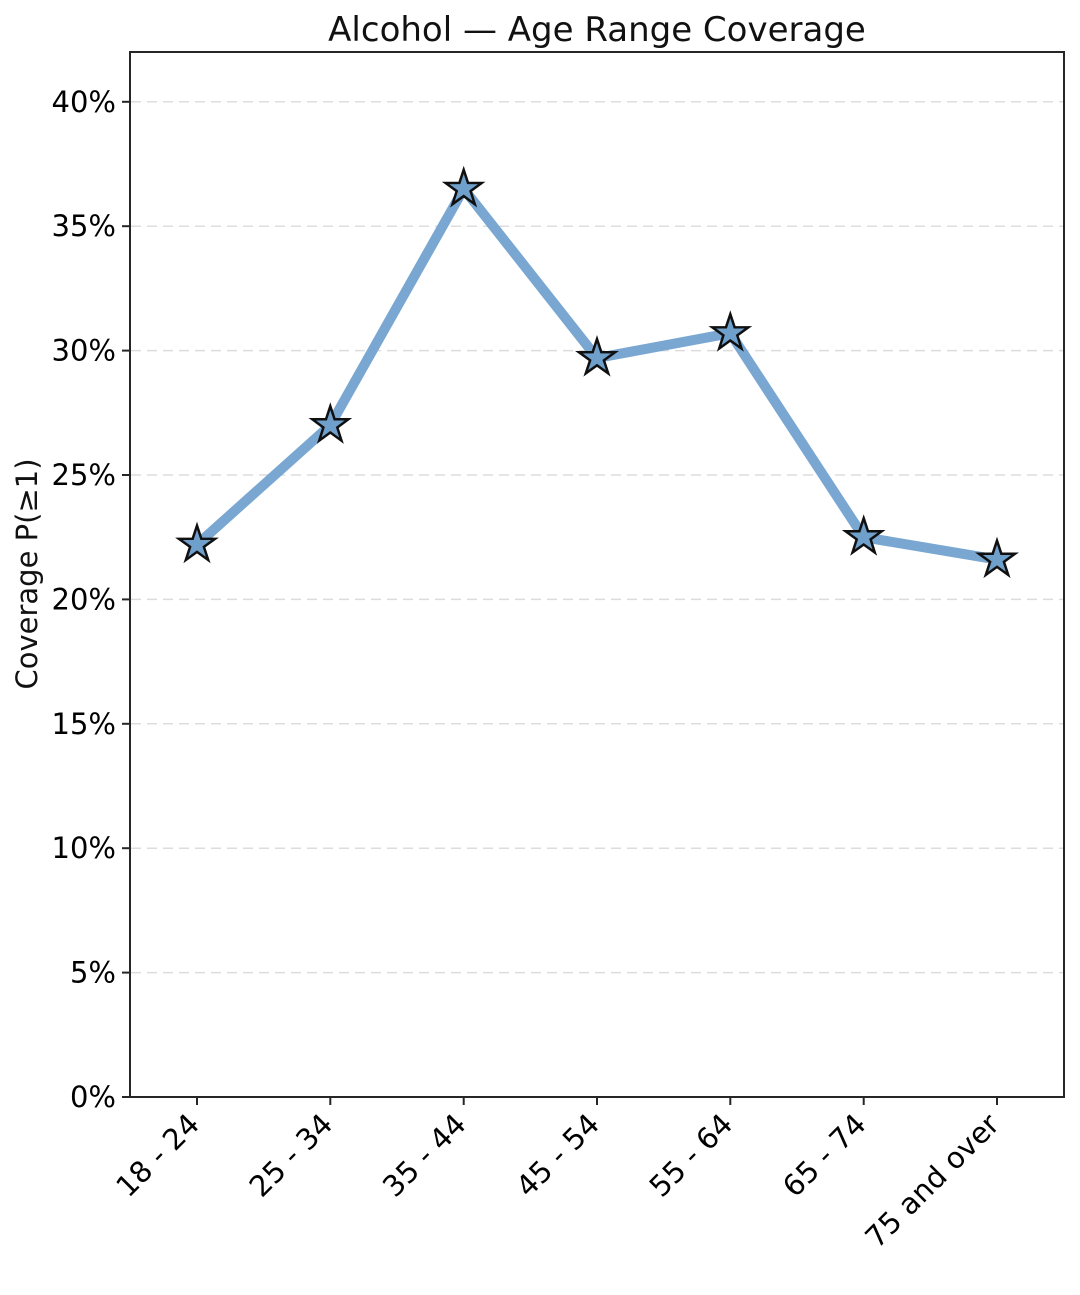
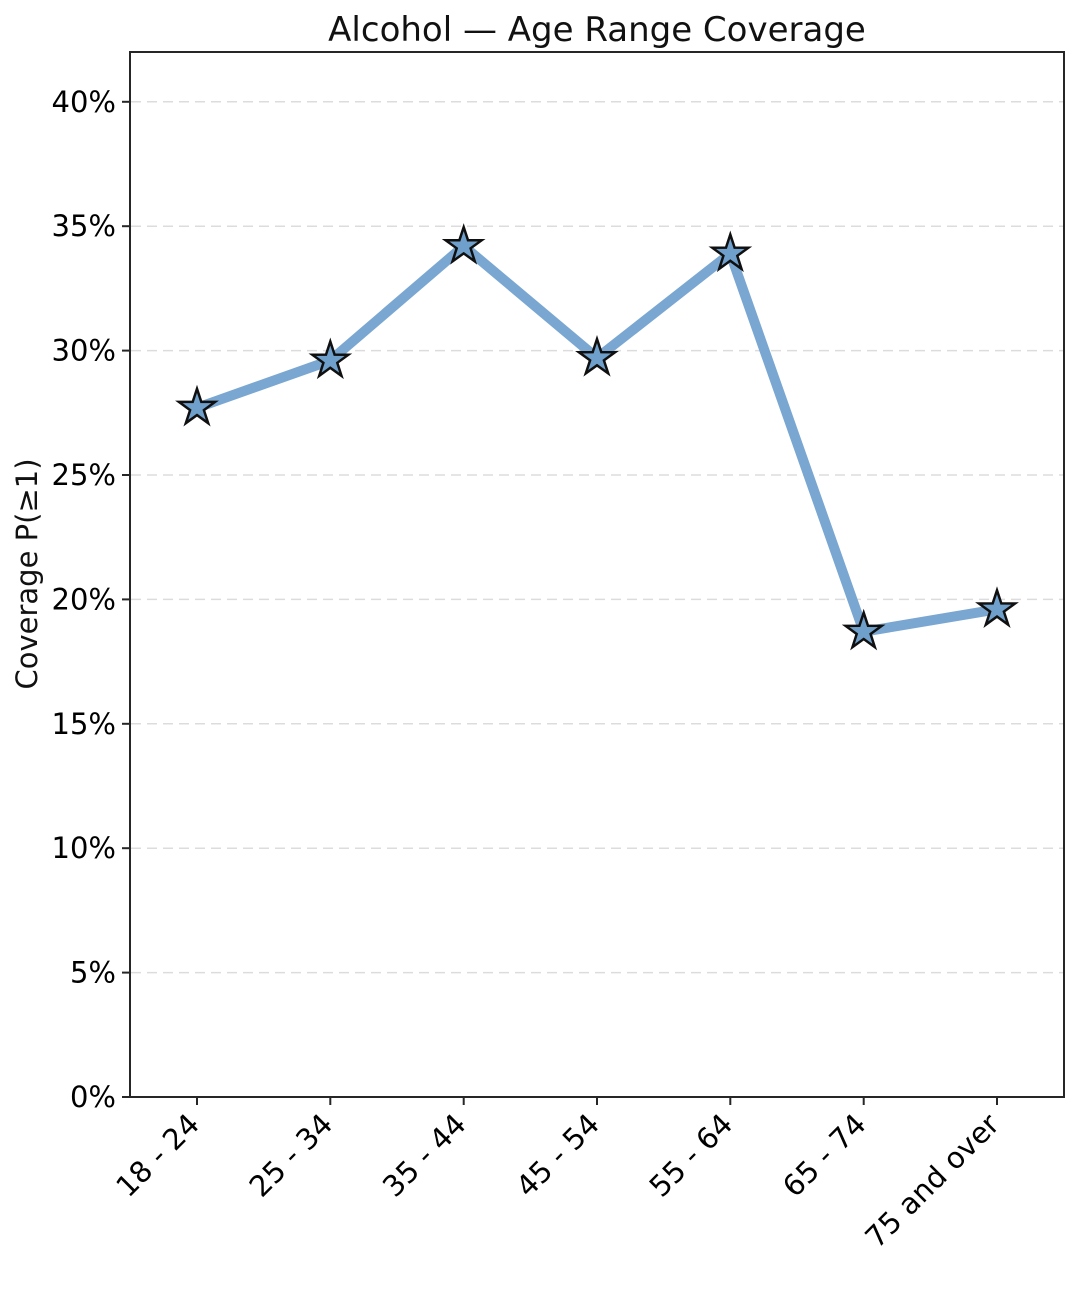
18 - 24: 22.2% -> 27.7%
25 - 34: 27.0% -> 29.6%
35 - 44: 36.5% -> 34.2%
55 - 64: 30.7% -> 33.9%
65 - 74: 22.5% -> 18.7%
75 and over: 21.6% -> 19.6%
